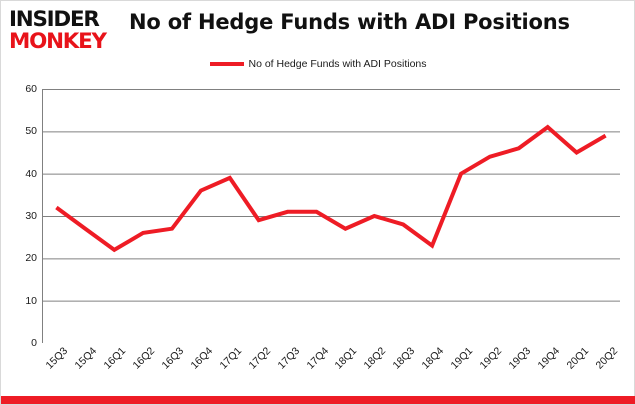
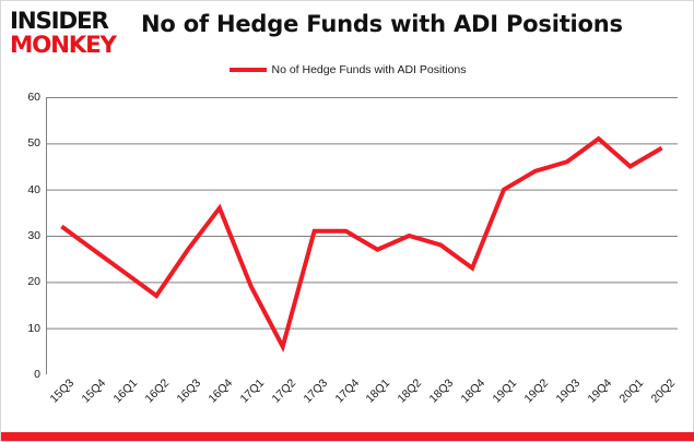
16Q2: 26 -> 17
17Q1: 39 -> 19
17Q2: 29 -> 6
